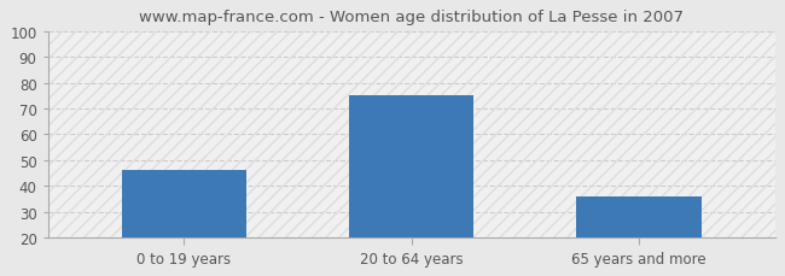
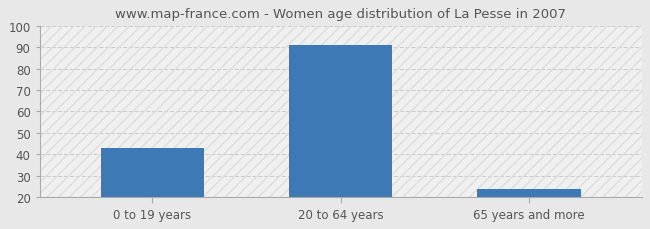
0 to 19 years: 46 -> 43
20 to 64 years: 75 -> 91
65 years and more: 36 -> 24
